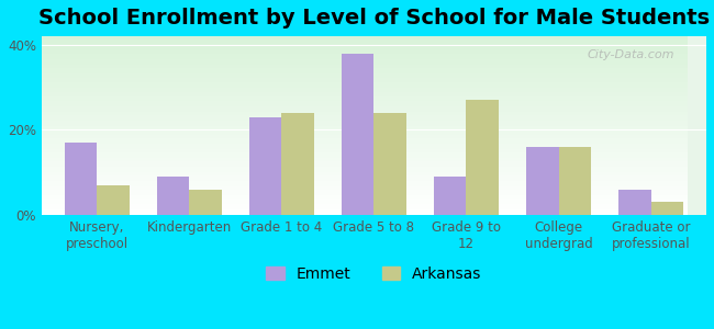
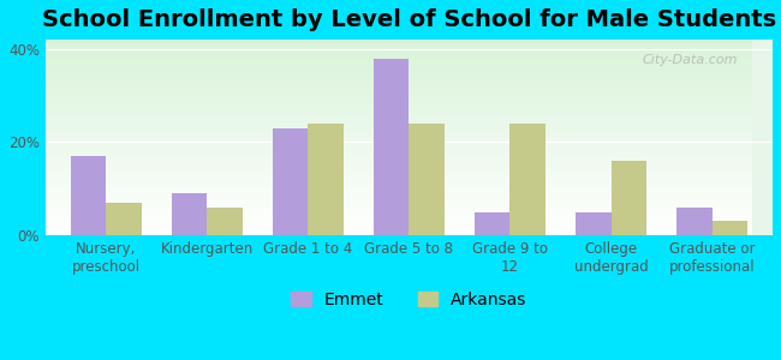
Emmet/Grade 9 to 12: 9% -> 5%
Arkansas/Grade 9 to 12: 27% -> 24%
Emmet/College undergrad: 16% -> 5%
